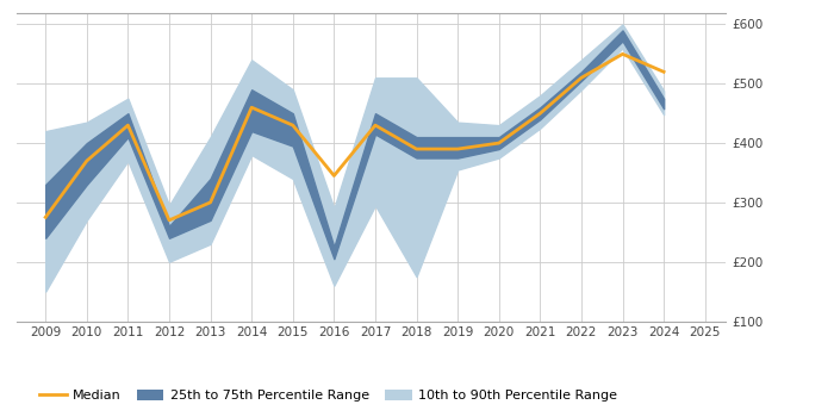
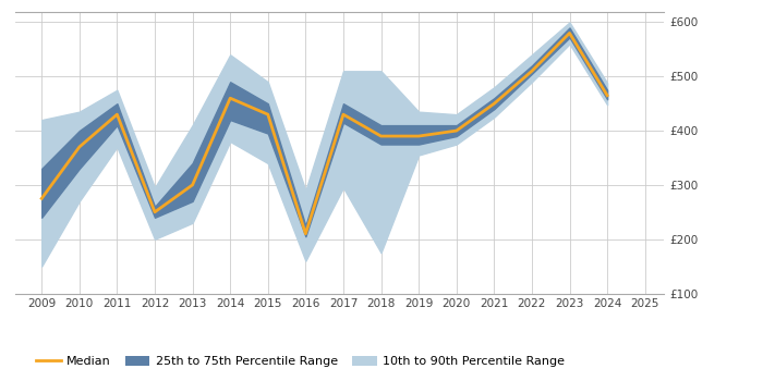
Median/2012: £270 -> £250
Median/2016: £345 -> £210
Median/2023: £550 -> £580
Median/2024: £520 -> £465
